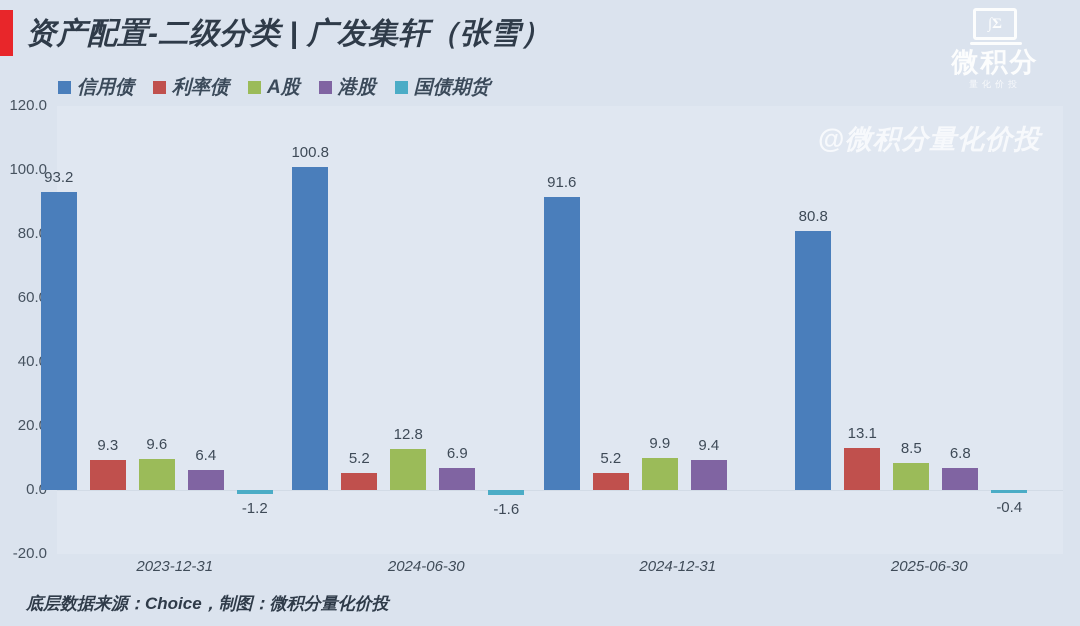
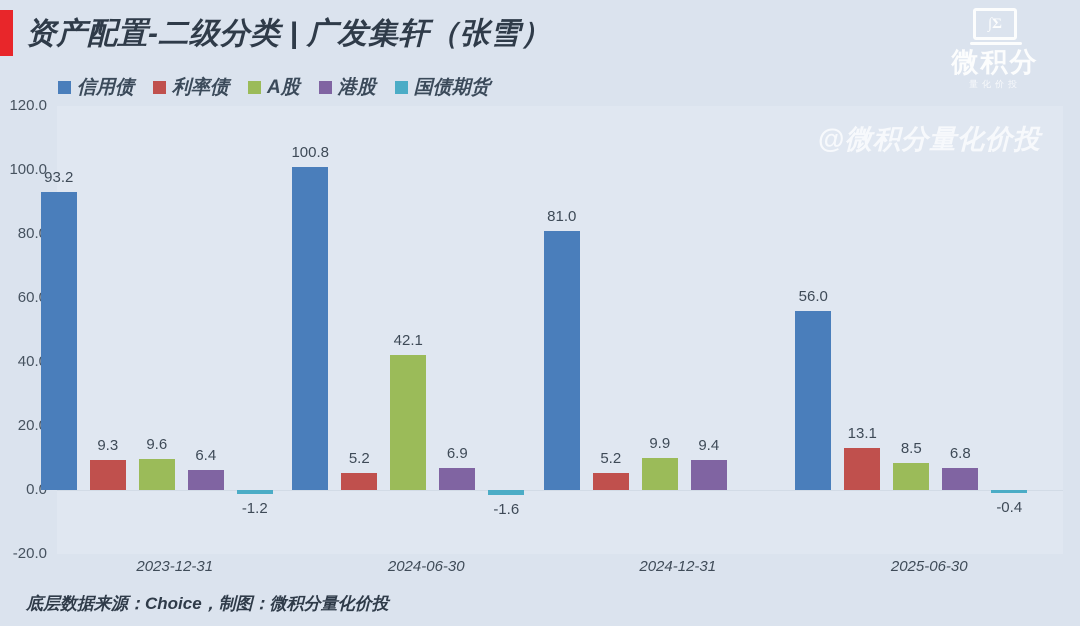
A股/2024-06-30: 12.8 -> 42.1
信用债/2024-12-31: 91.6 -> 81.0
信用债/2025-06-30: 80.8 -> 56.0
